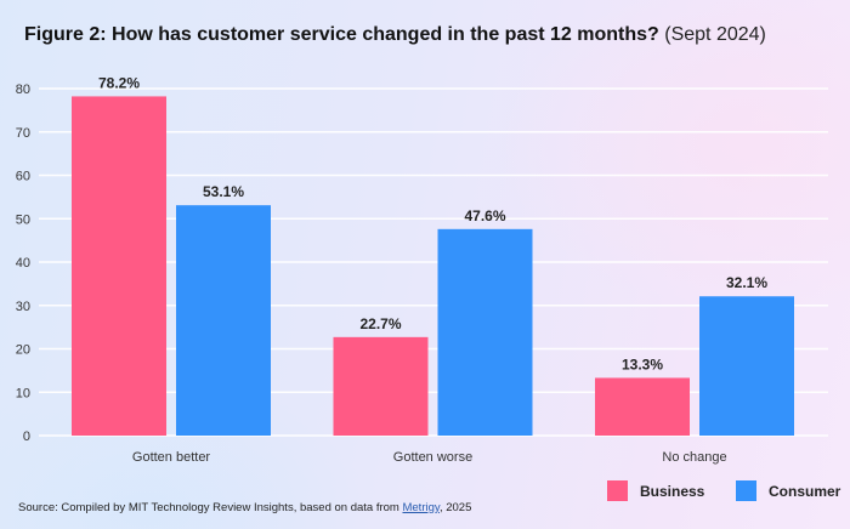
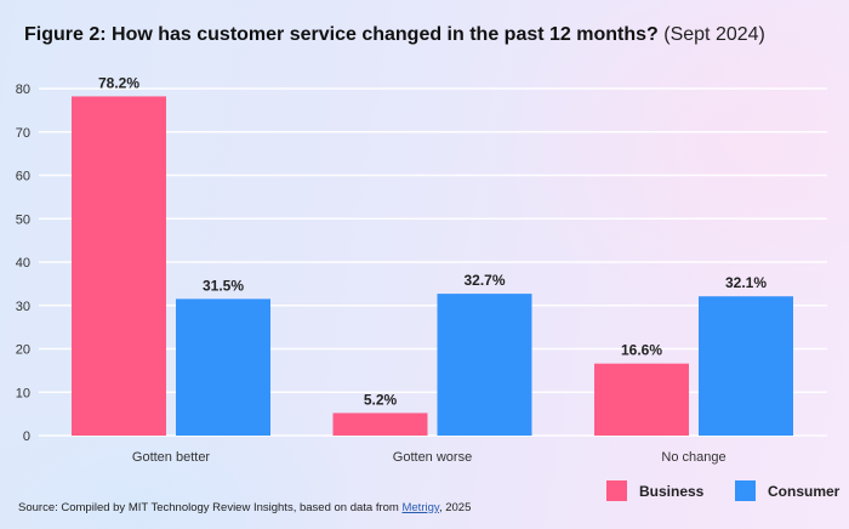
Consumer/Gotten better: 53.1% -> 31.5%
Business/Gotten worse: 22.7% -> 5.2%
Consumer/Gotten worse: 47.6% -> 32.7%
Business/No change: 13.3% -> 16.6%
